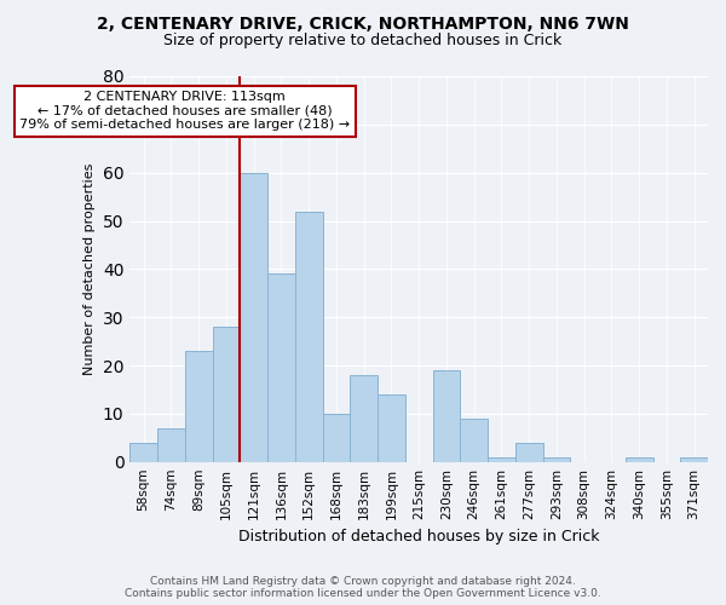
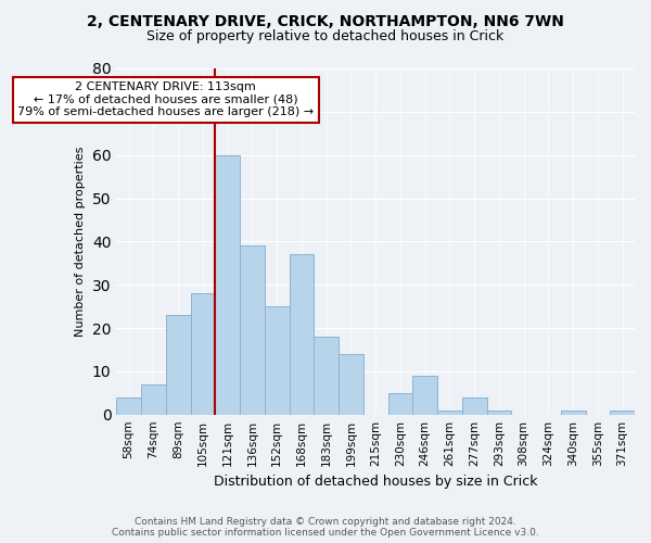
152sqm: 52 -> 25
168sqm: 10 -> 37
230sqm: 19 -> 5
